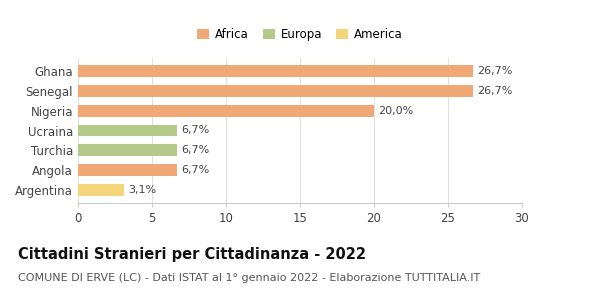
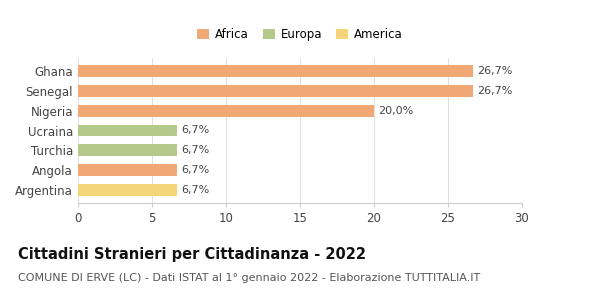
Argentina: 3,1% -> 6,7%
